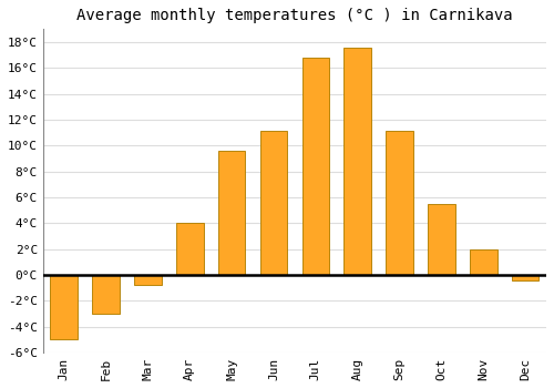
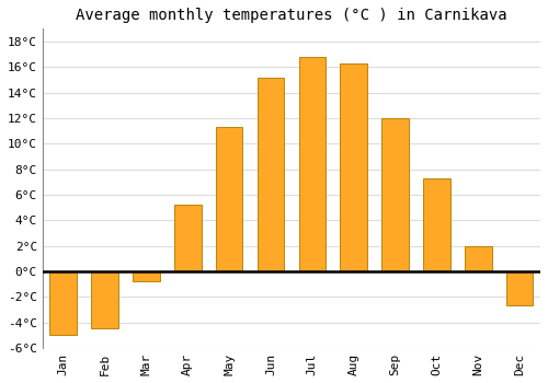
Feb: -3.0°C -> -4.5°C
Apr: 4.0°C -> 5.2°C
May: 9.6°C -> 11.3°C
Jun: 11.1°C -> 15.2°C
Aug: 17.6°C -> 16.3°C
Sep: 11.1°C -> 12.0°C
Oct: 5.5°C -> 7.3°C
Dec: -0.4°C -> -2.7°C
